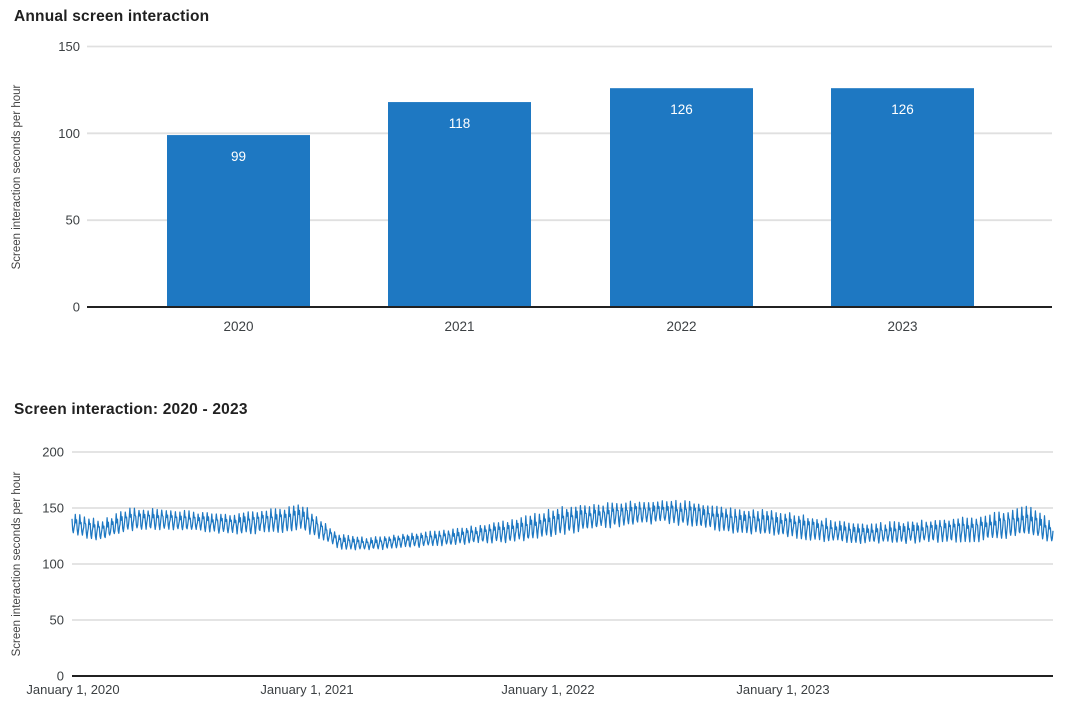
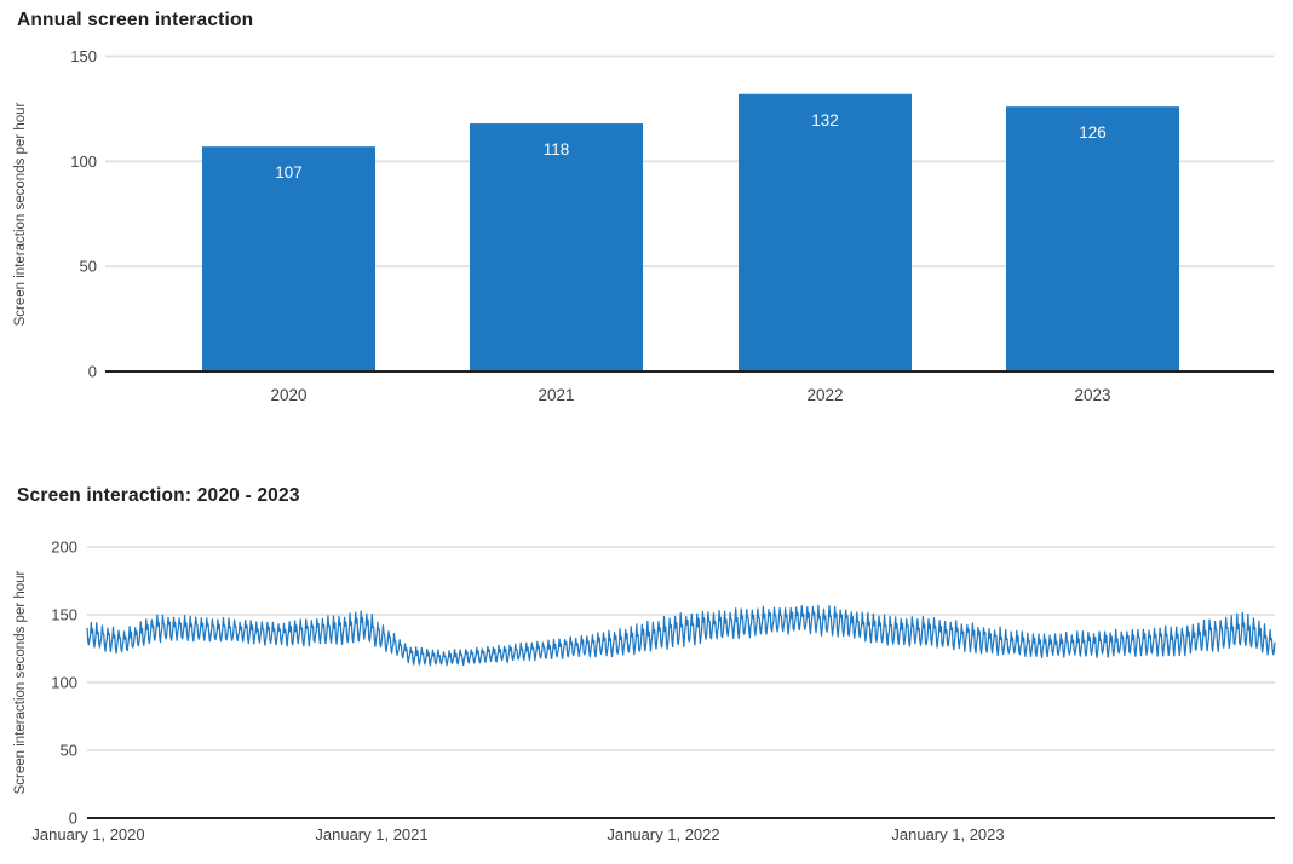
Annual screen interaction/2020: 99 -> 107
Annual screen interaction/2022: 126 -> 132
